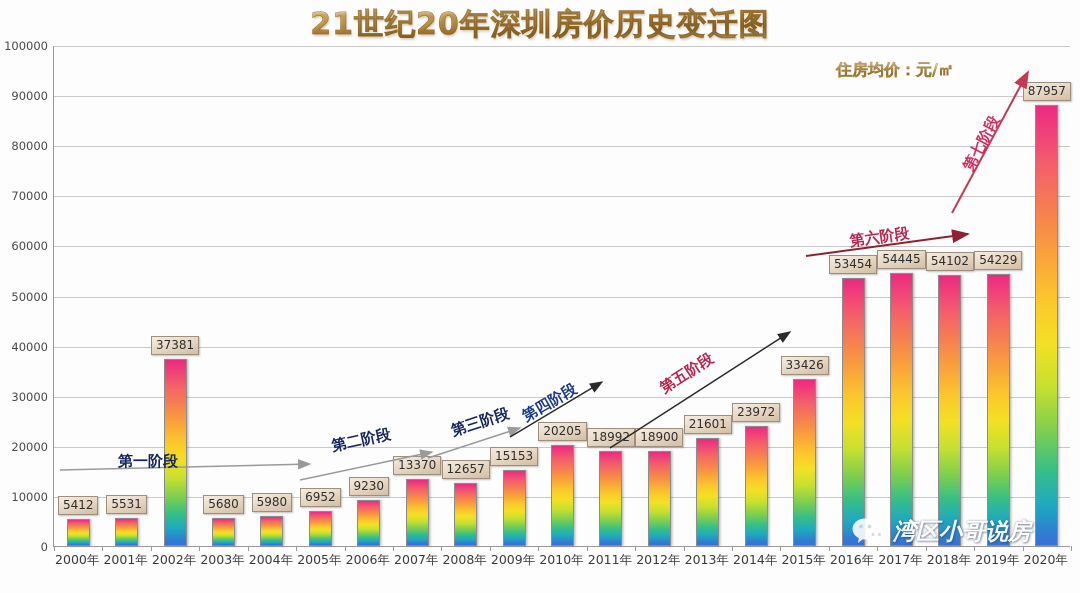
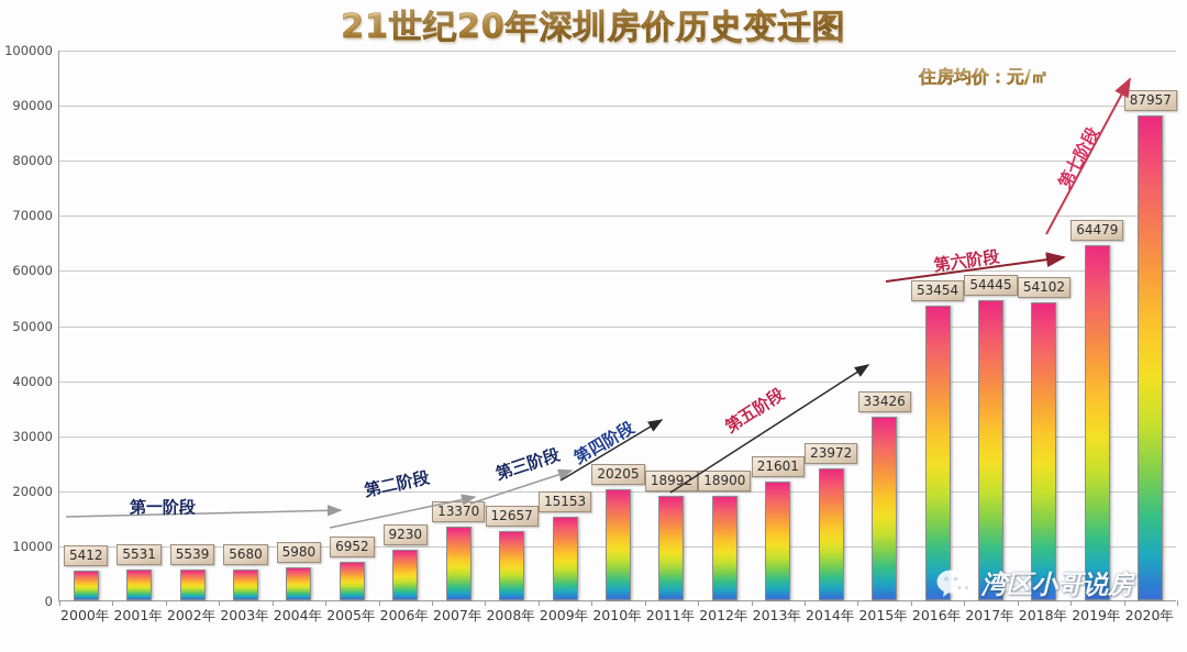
2002年: 37381 -> 5539
2019年: 54229 -> 64479
